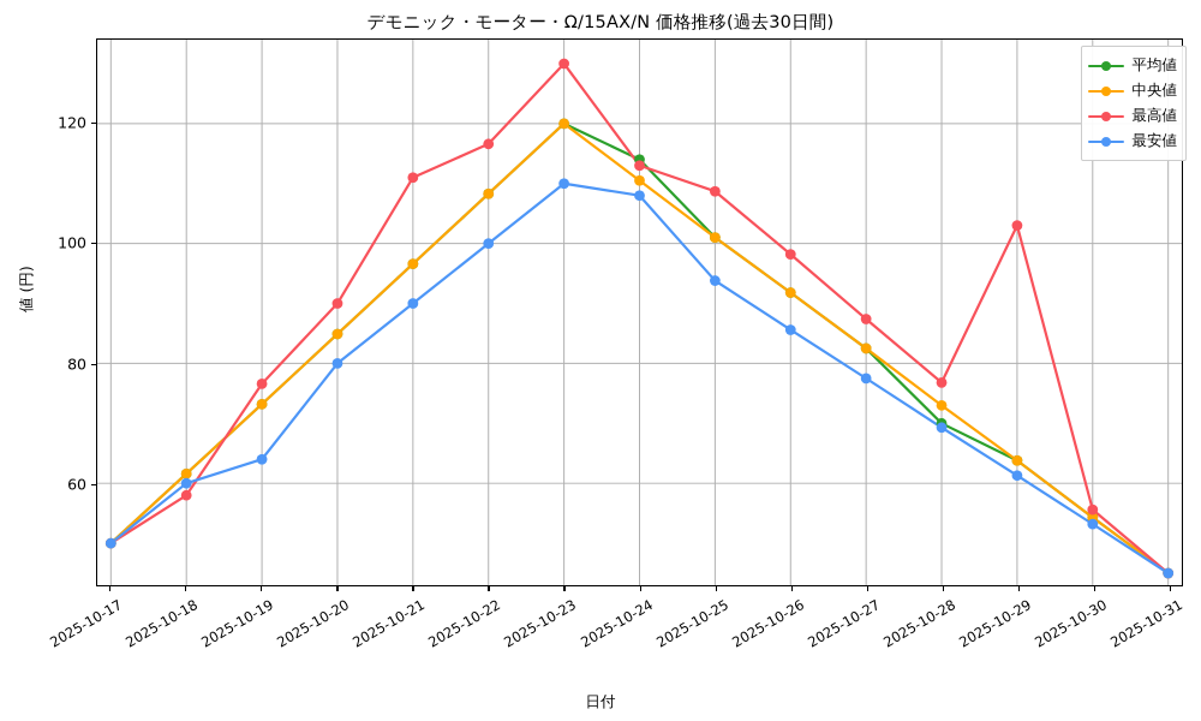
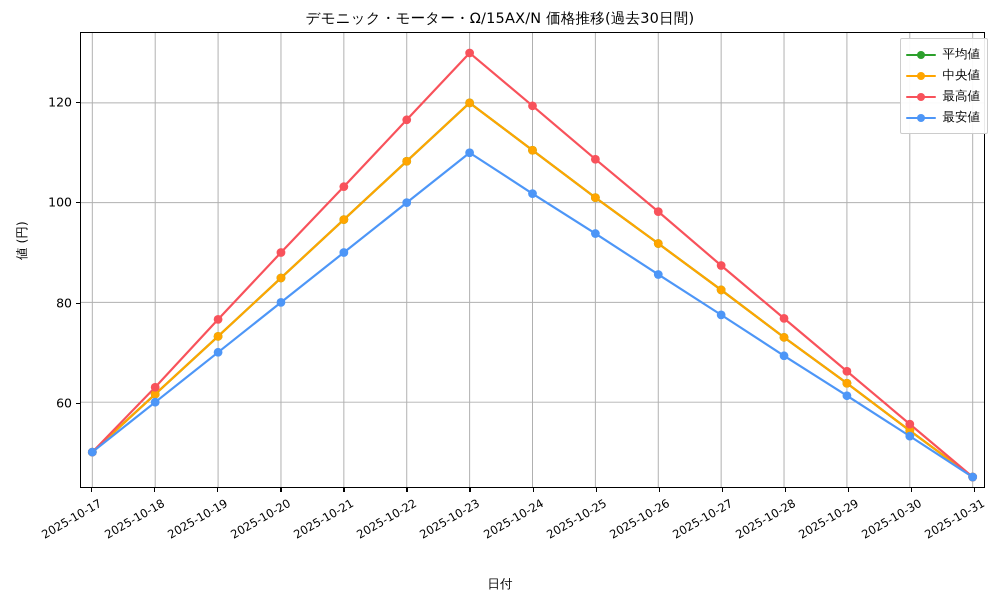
最高値/2025-10-18: 58 -> 63
最安値/2025-10-19: 64 -> 70
最高値/2025-10-21: 111 -> 103
平均値/2025-10-24: 114 -> 110
最高値/2025-10-24: 113 -> 119
最安値/2025-10-24: 108 -> 102
平均値/2025-10-28: 70 -> 73
最高値/2025-10-29: 103 -> 66
